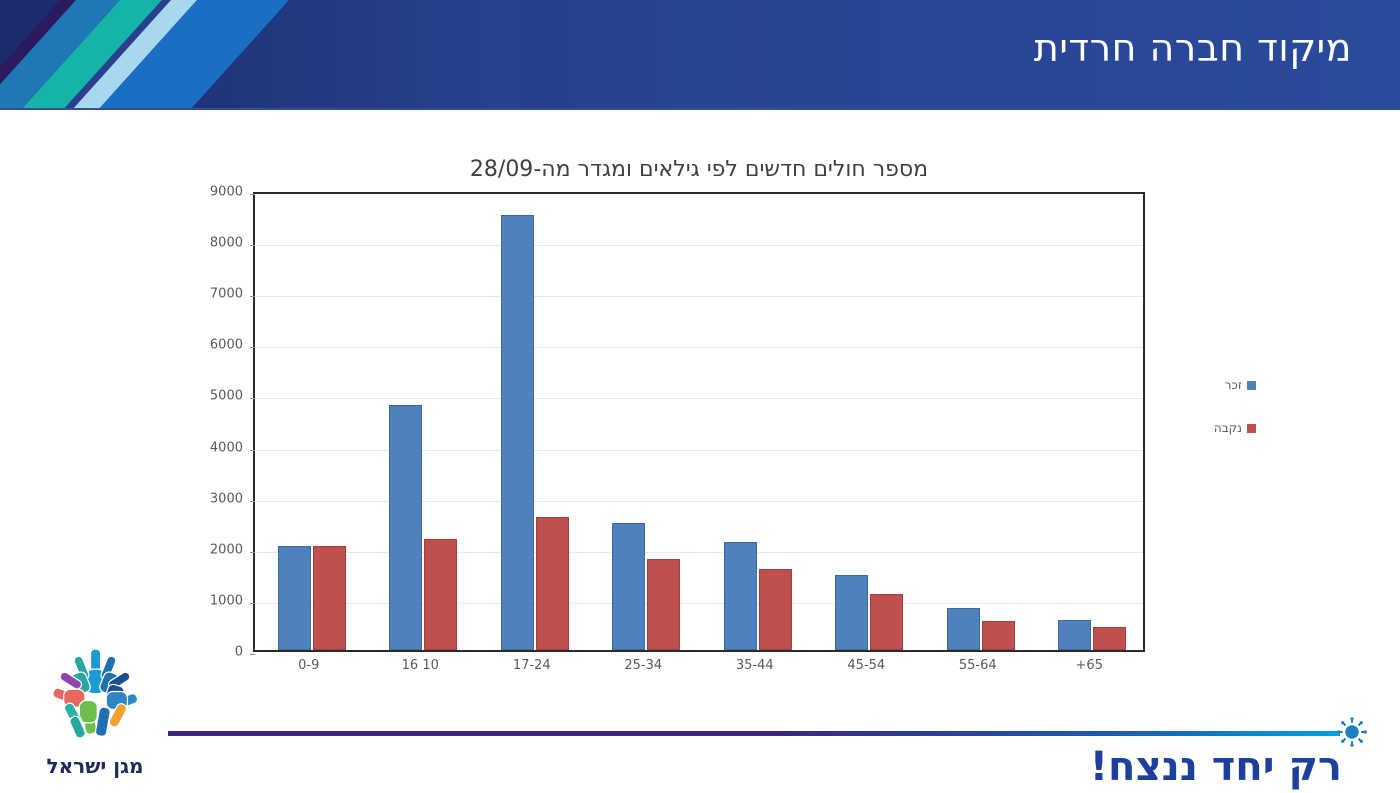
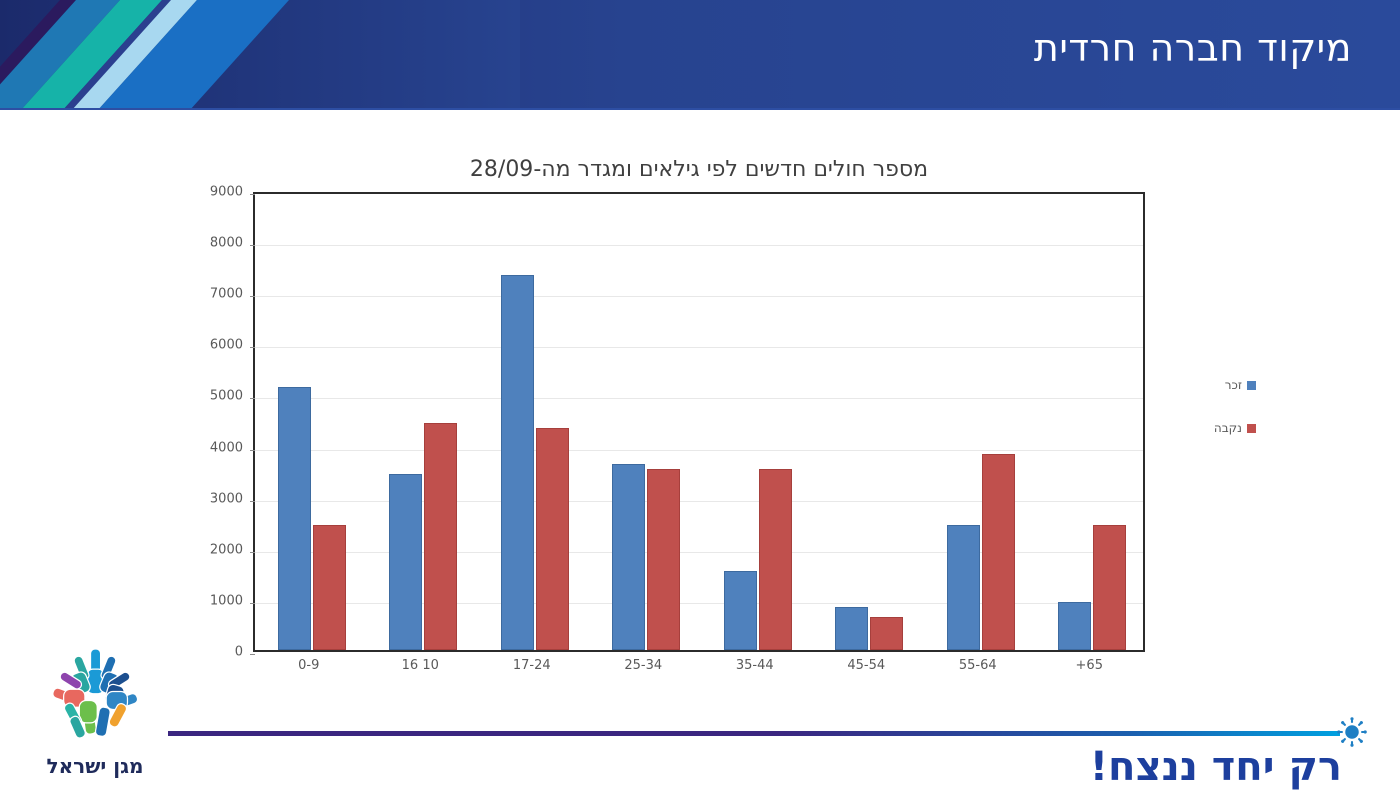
זכר/0-9: 2000 -> 5100
נקבה/0-9: 2000 -> 2400
זכר/16 10: 4800 -> 3400
נקבה/16 10: 2100 -> 4400
זכר/17-24: 8500 -> 7300
נקבה/17-24: 2600 -> 4300
זכר/25-34: 2400 -> 3600
נקבה/25-34: 1700 -> 3500
זכר/35-44: 2100 -> 1500
נקבה/35-44: 1500 -> 3500
זכר/45-54: 1400 -> 800
נקבה/45-54: 1100 -> 600
זכר/55-64: 800 -> 2400
נקבה/55-64: 500 -> 3800
זכר/+65: 500 -> 900
נקבה/+65: 400 -> 2400
